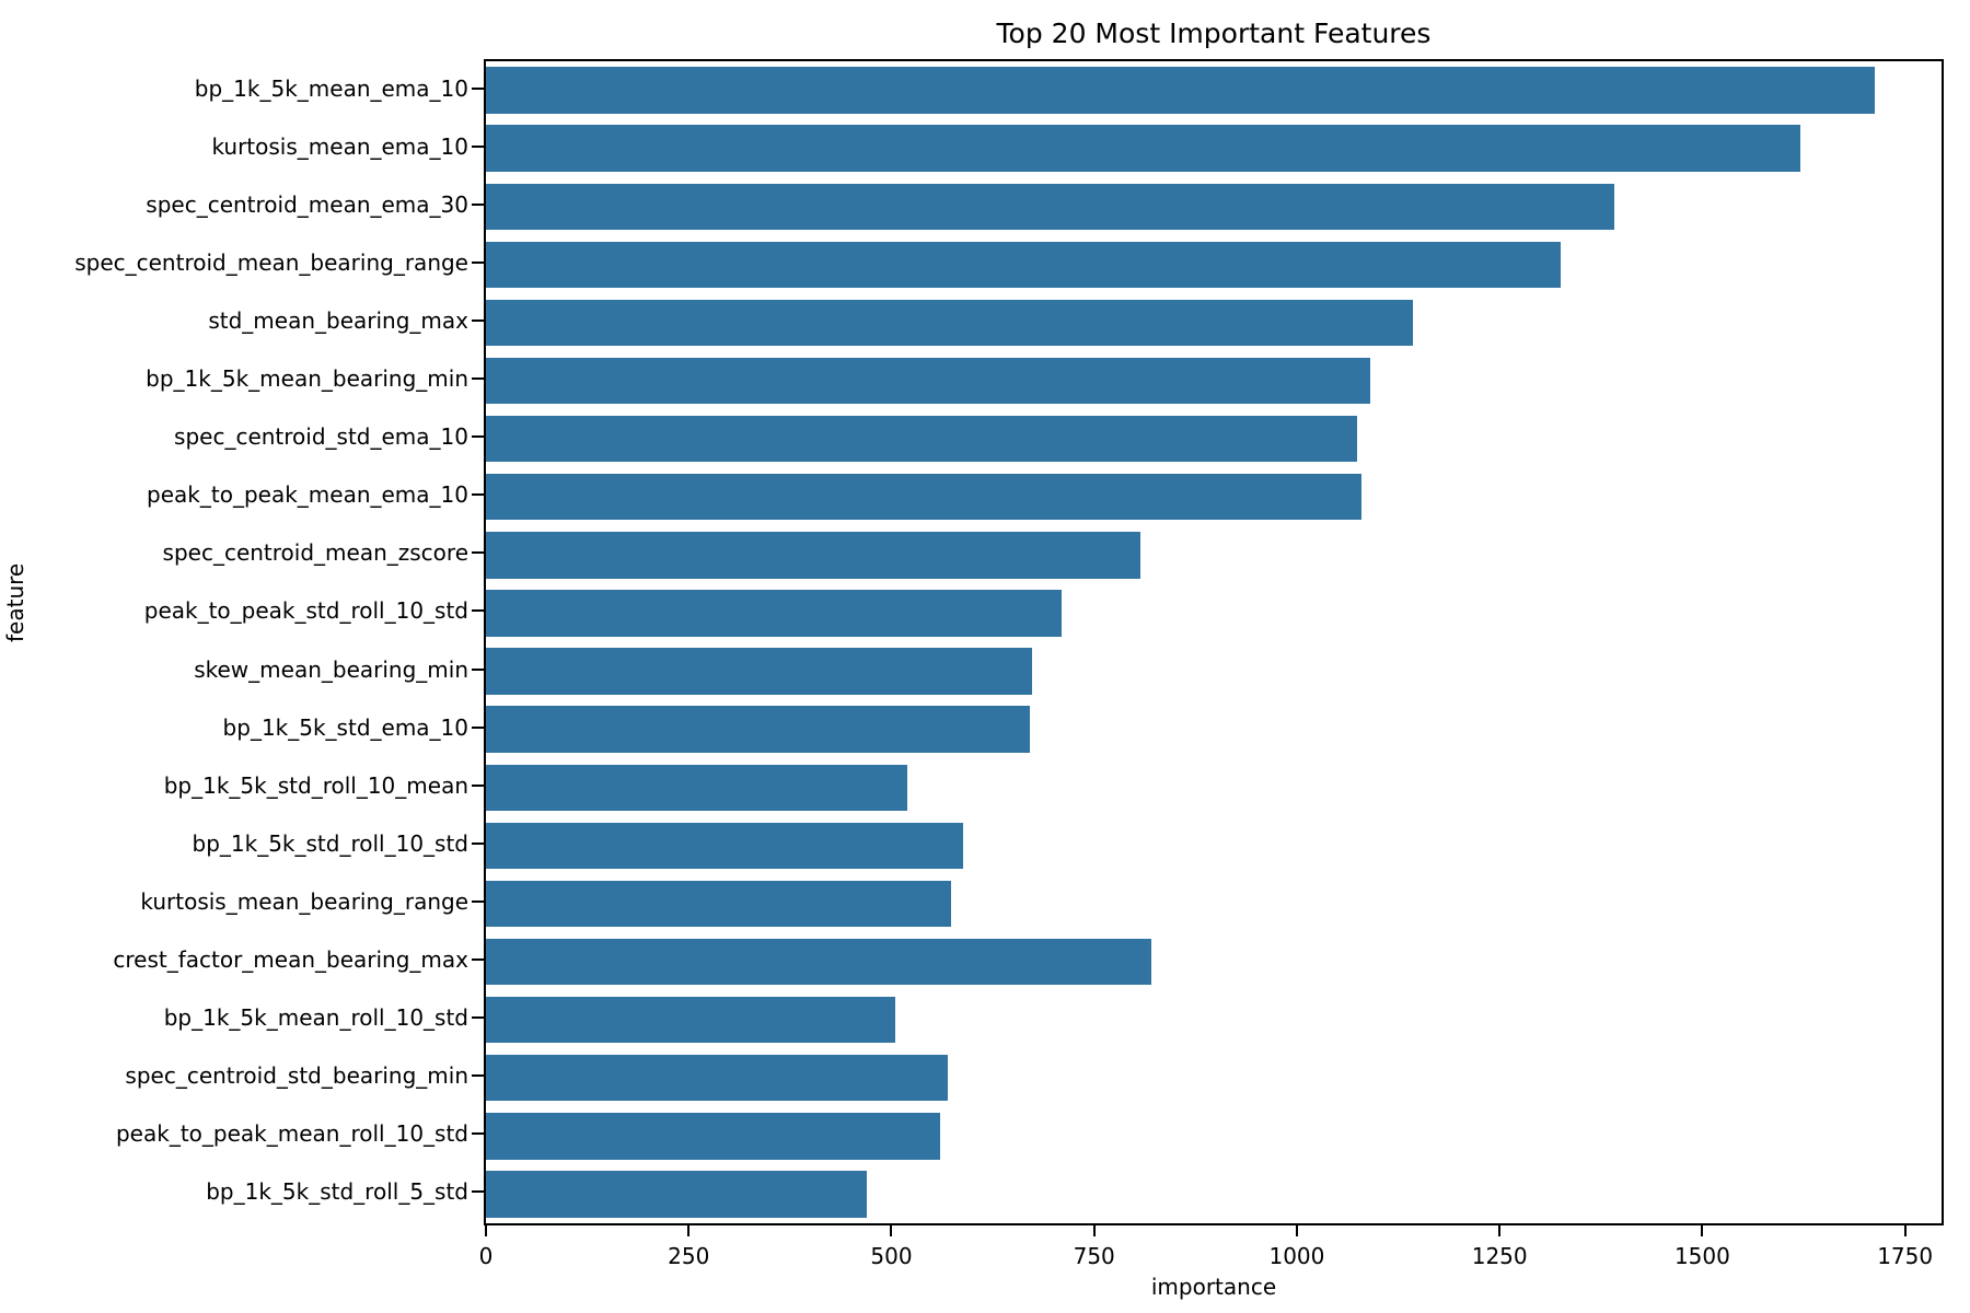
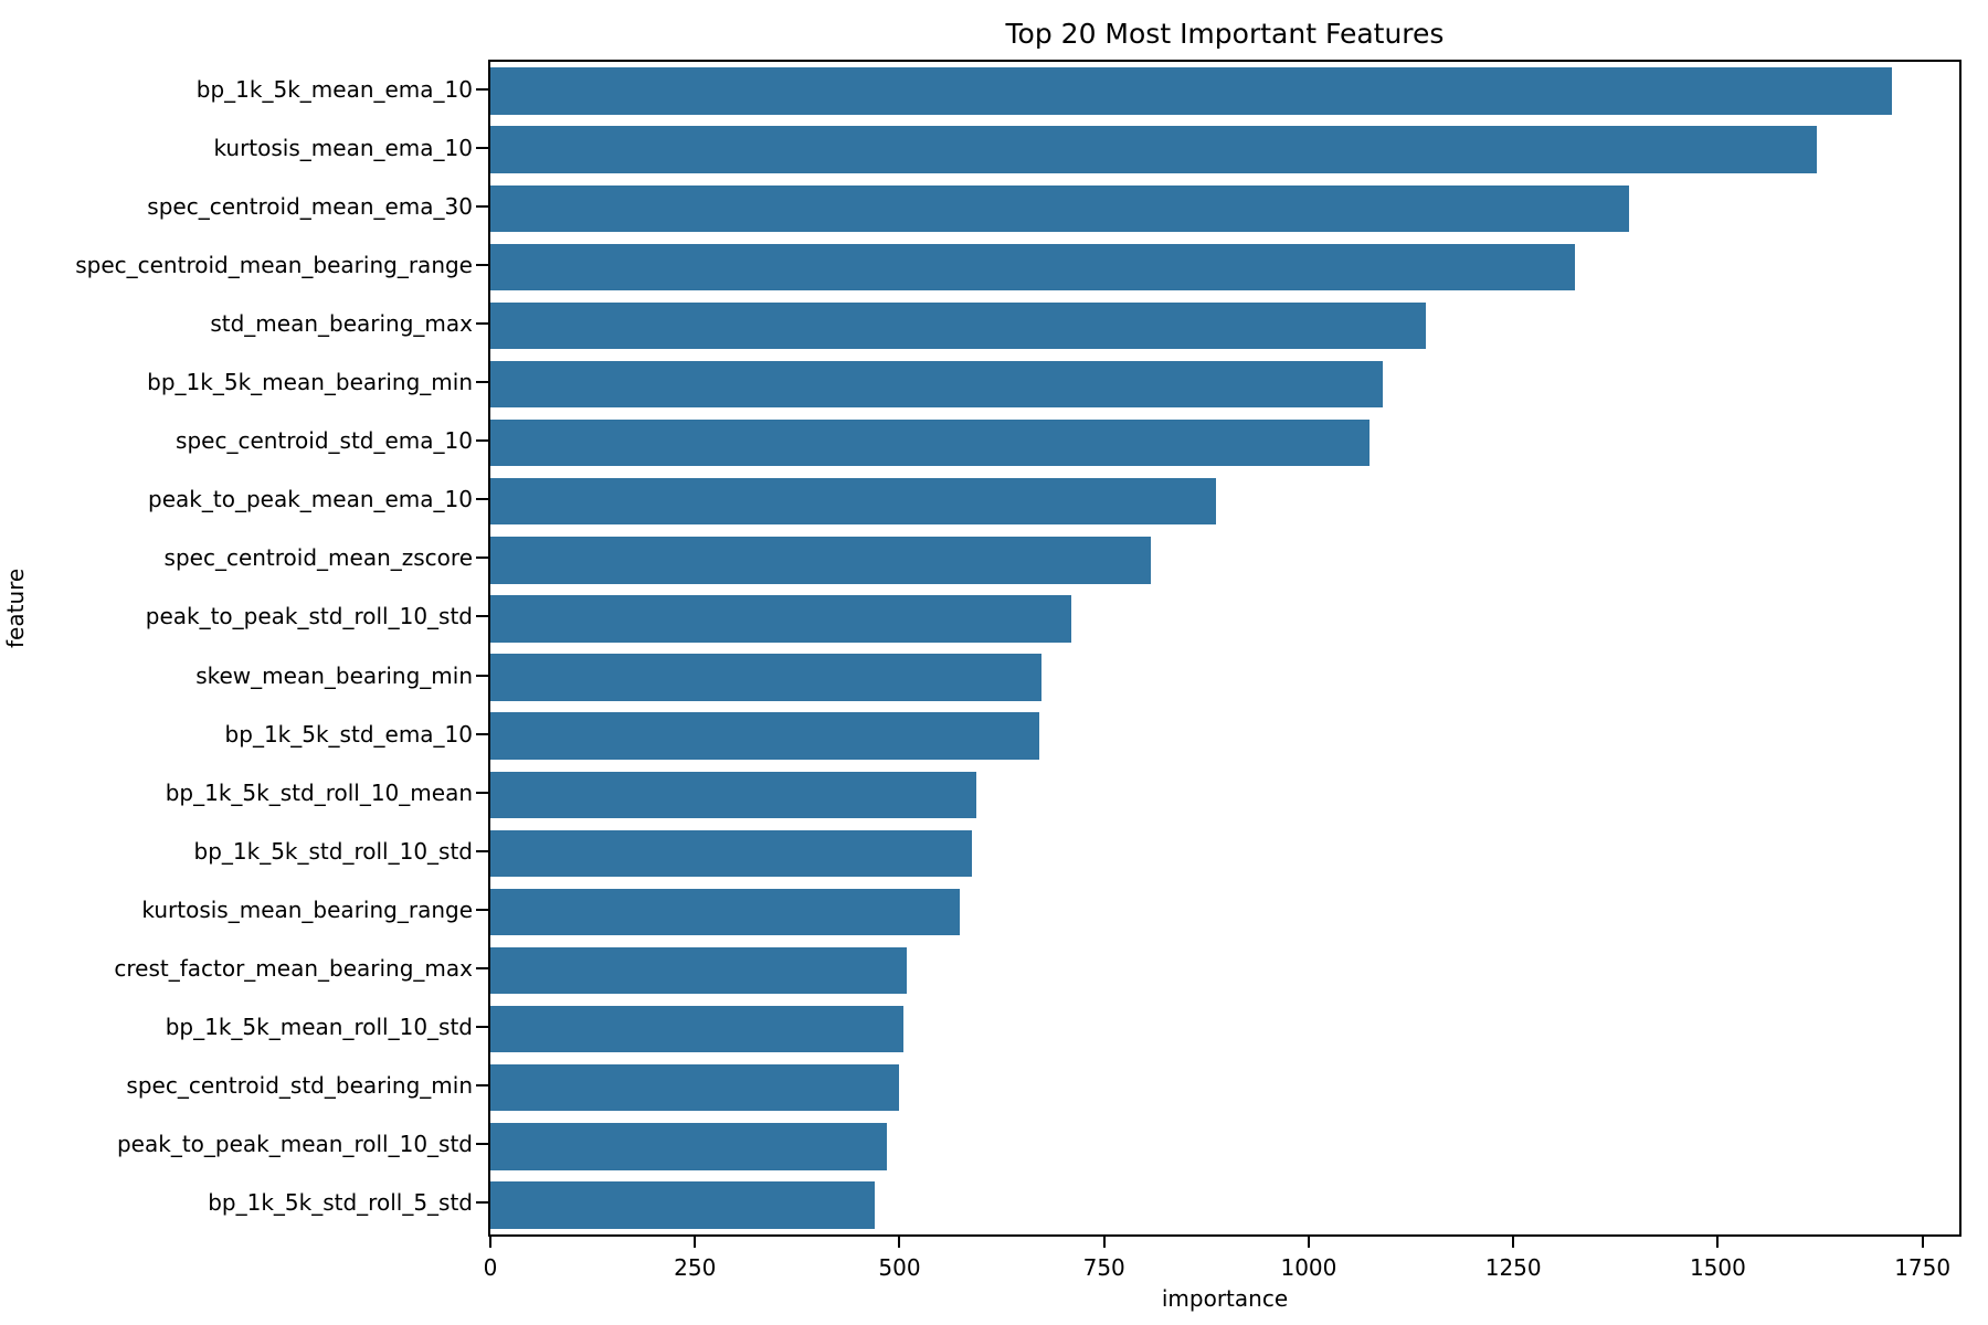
peak_to_peak_mean_ema_10: 1080 -> 890
bp_1k_5k_std_roll_10_mean: 520 -> 590
crest_factor_mean_bearing_max: 820 -> 510
spec_centroid_std_bearing_min: 570 -> 500
peak_to_peak_mean_roll_10_std: 560 -> 480
